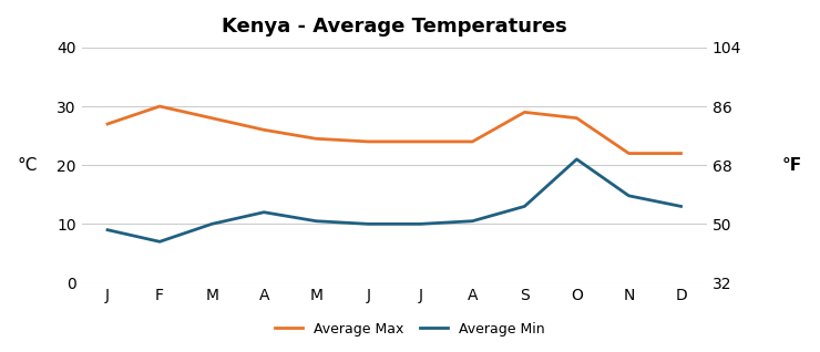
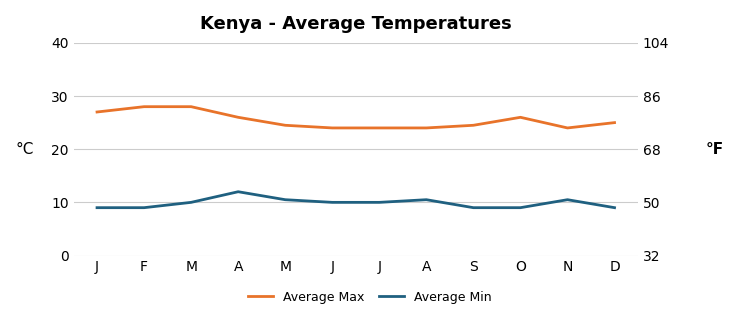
Average Max/F: 30.0 -> 28.0
Average Min/F: 7.0 -> 9.0
Average Max/S: 29.0 -> 24.5
Average Min/S: 13.0 -> 9.0
Average Max/O: 28.0 -> 26.0
Average Min/O: 21.0 -> 9.0
Average Max/N: 22.0 -> 24.0
Average Min/N: 14.8 -> 10.5
Average Max/D: 22.0 -> 25.0
Average Min/D: 13.0 -> 9.0
